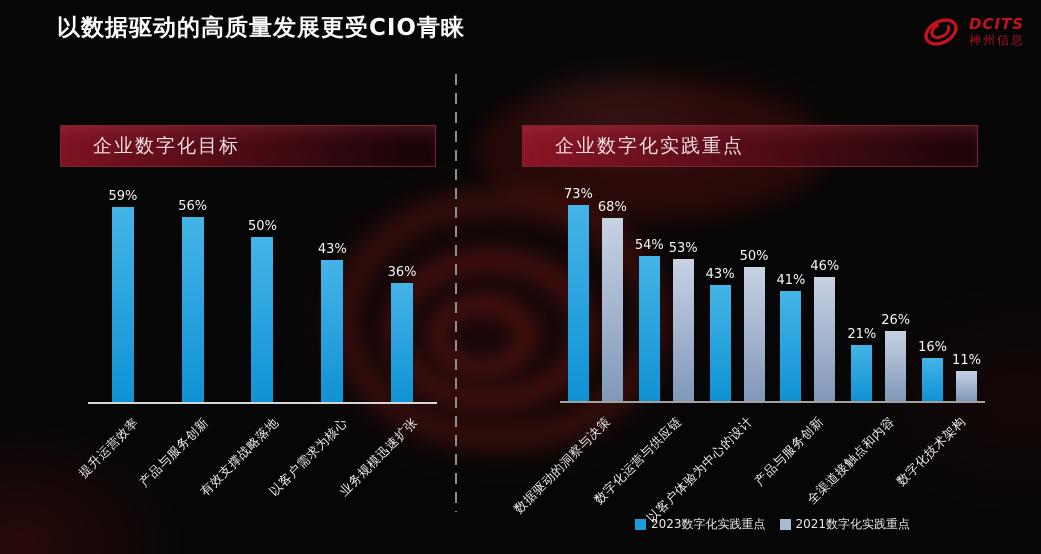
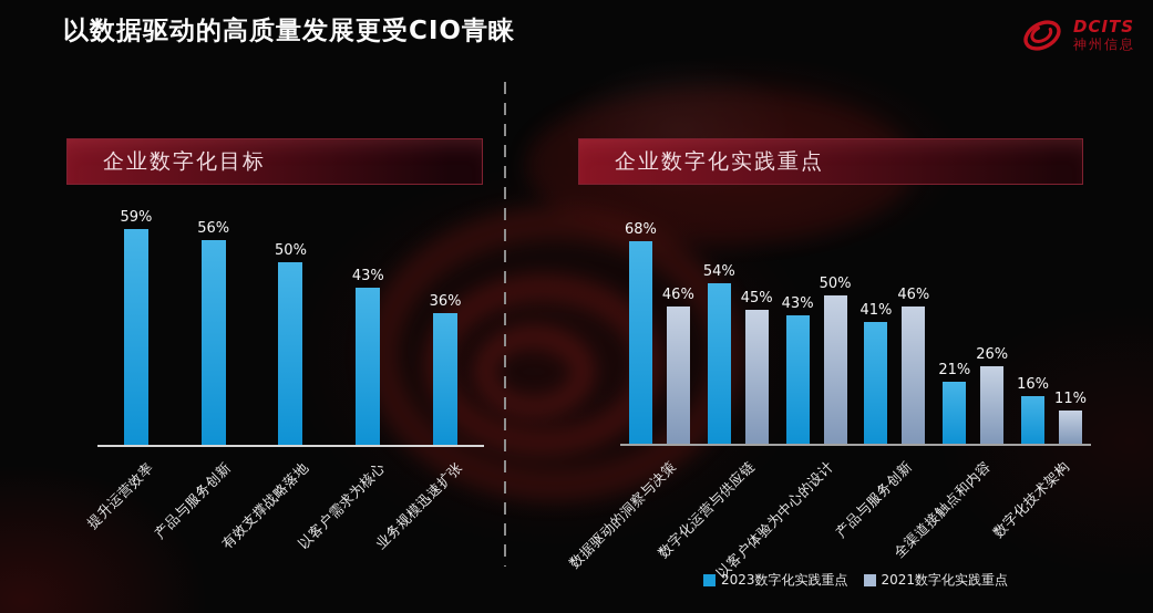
企业数字化实践重点/2023数字化实践重点/数据驱动的洞察与决策: 73% -> 68%
企业数字化实践重点/2021数字化实践重点/数据驱动的洞察与决策: 68% -> 46%
企业数字化实践重点/2021数字化实践重点/数字化运营与供应链: 53% -> 45%
